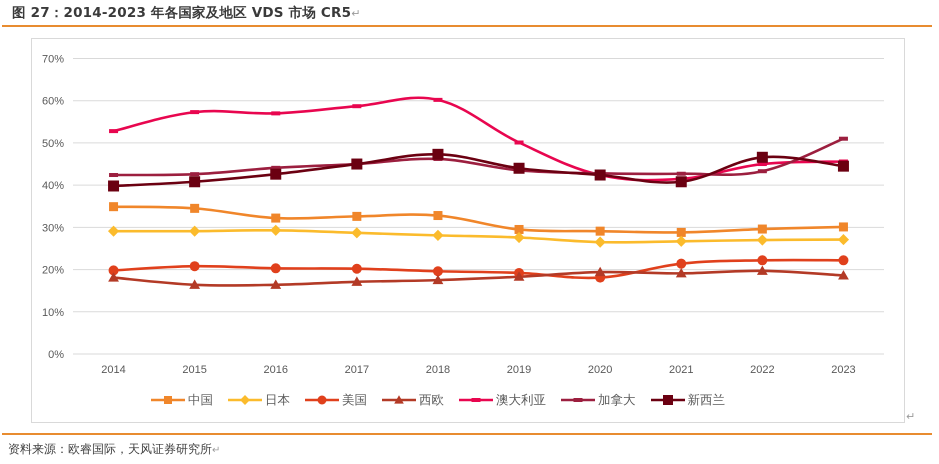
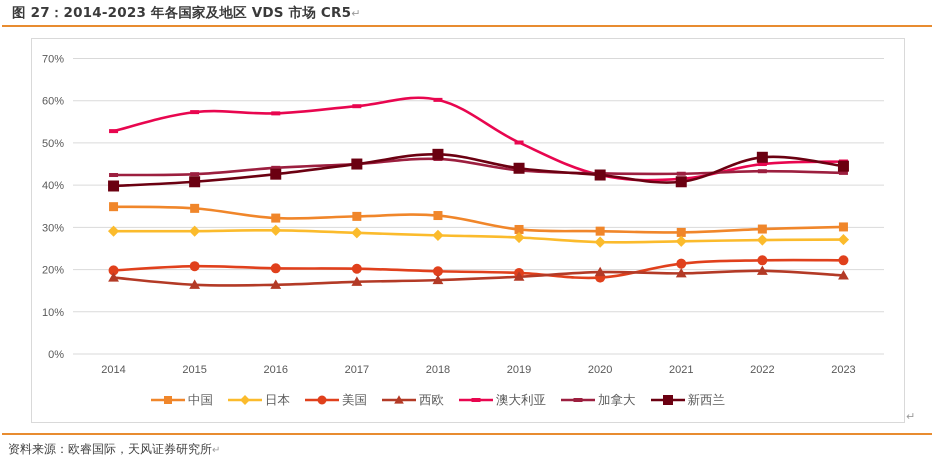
加拿大/2023: 51% -> 43%
